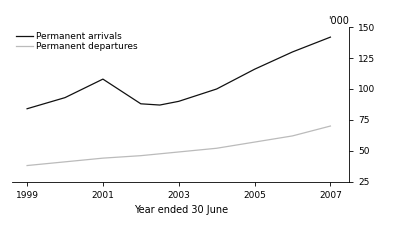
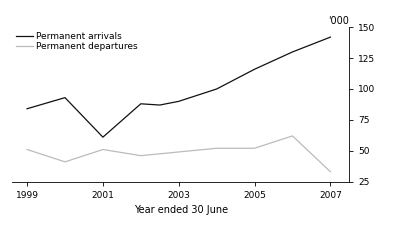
Permanent departures/1999: 38 -> 51
Permanent arrivals/2001: 108 -> 61
Permanent departures/2001: 44 -> 51
Permanent departures/2005: 57 -> 52
Permanent departures/2007: 70 -> 33
